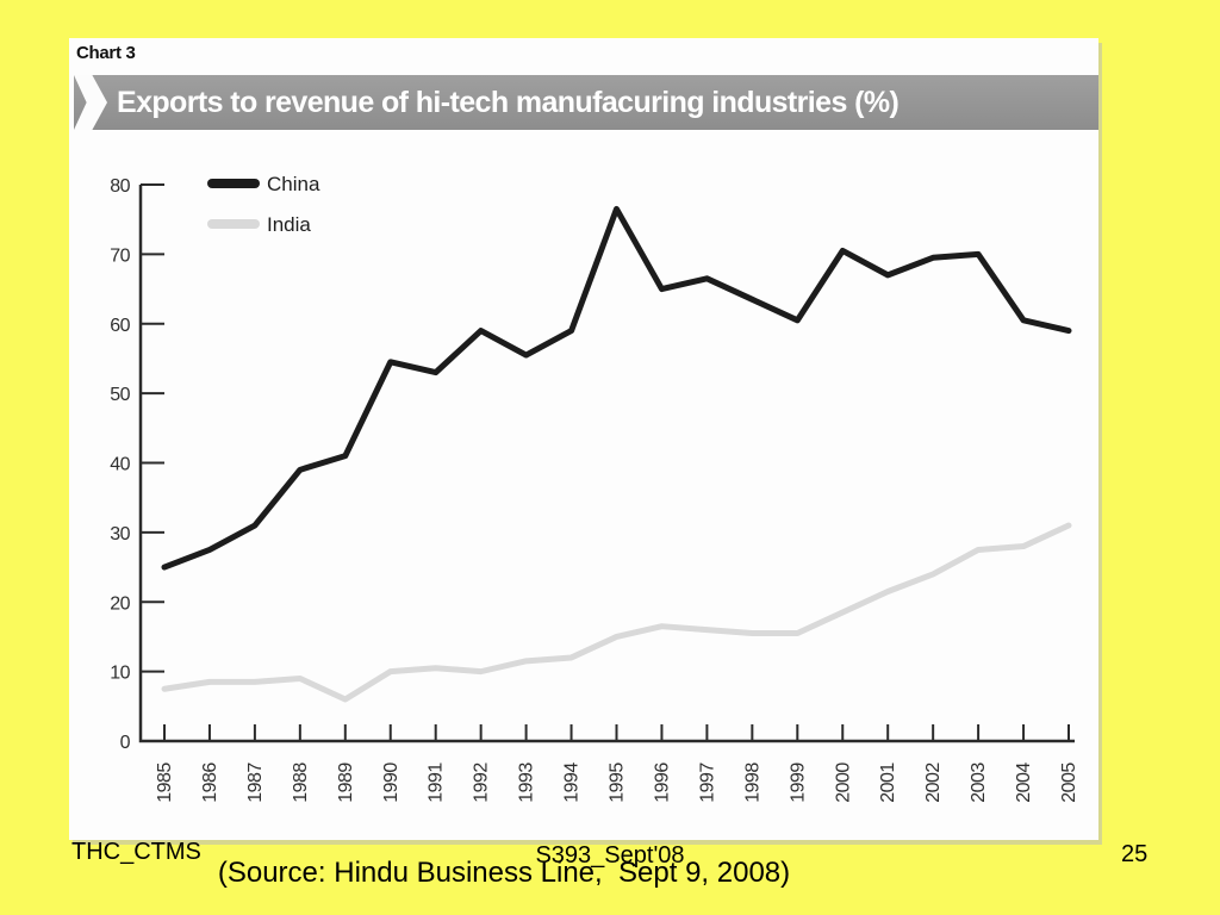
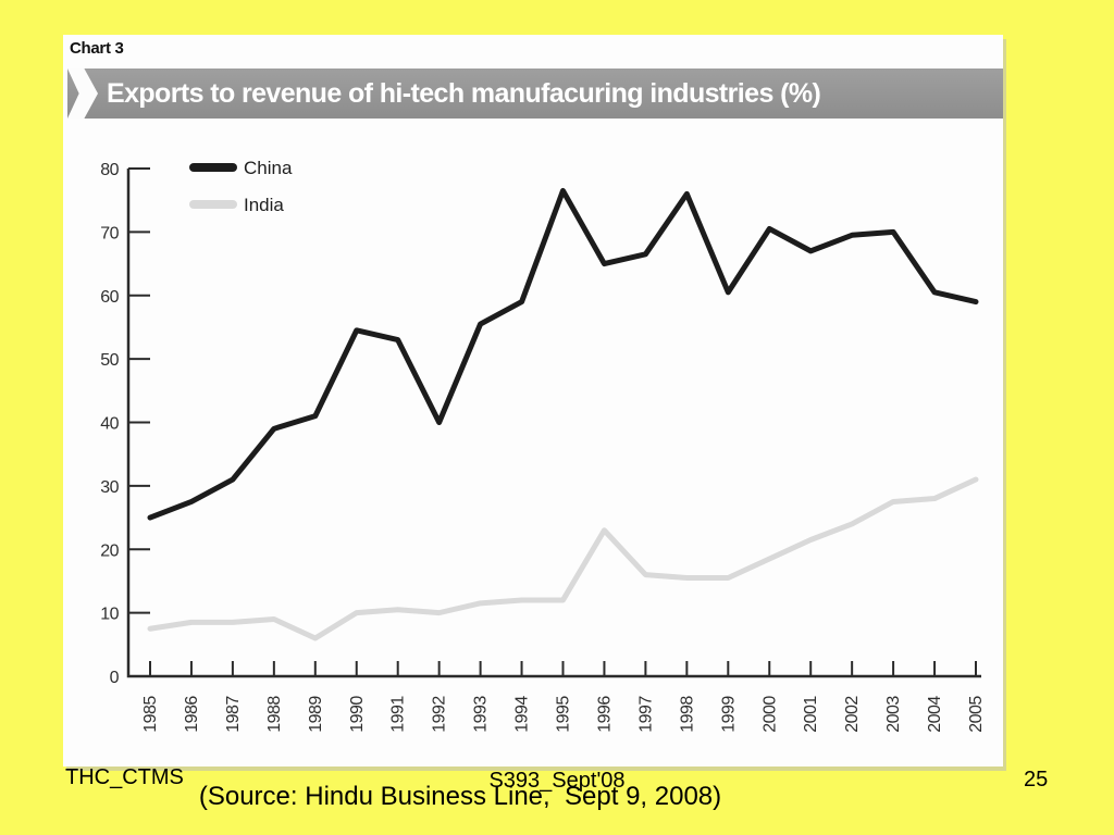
China/1992: 59 -> 40
India/1995: 15 -> 12
India/1996: 16 -> 23
China/1998: 64 -> 76
